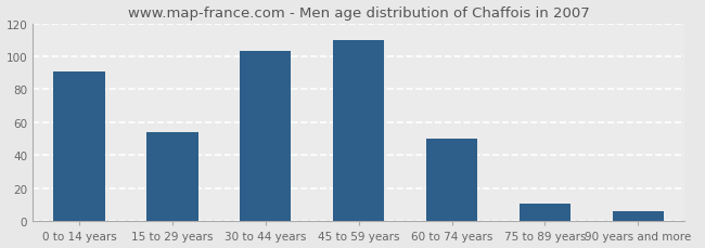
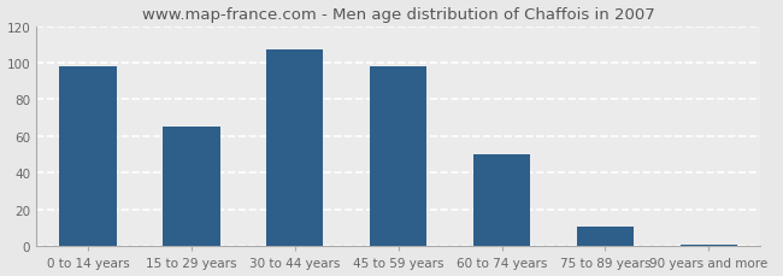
0 to 14 years: 91 -> 98
15 to 29 years: 54 -> 65
30 to 44 years: 103 -> 107
45 to 59 years: 110 -> 98
90 years and more: 6 -> 1
